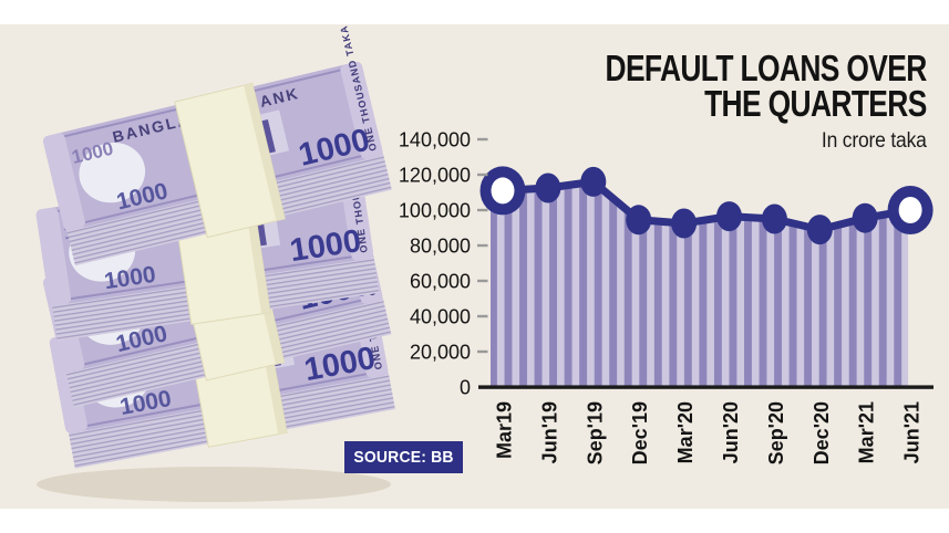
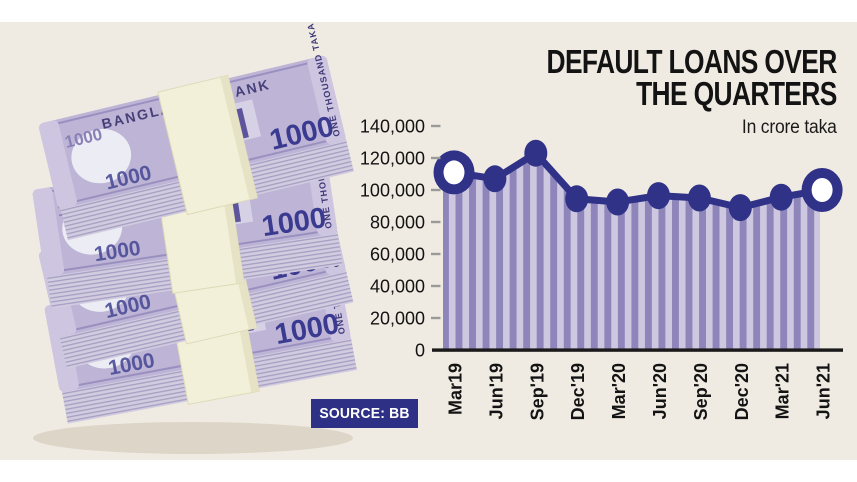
Jun'19: 112000 -> 107000
Sep'19: 116000 -> 123000
